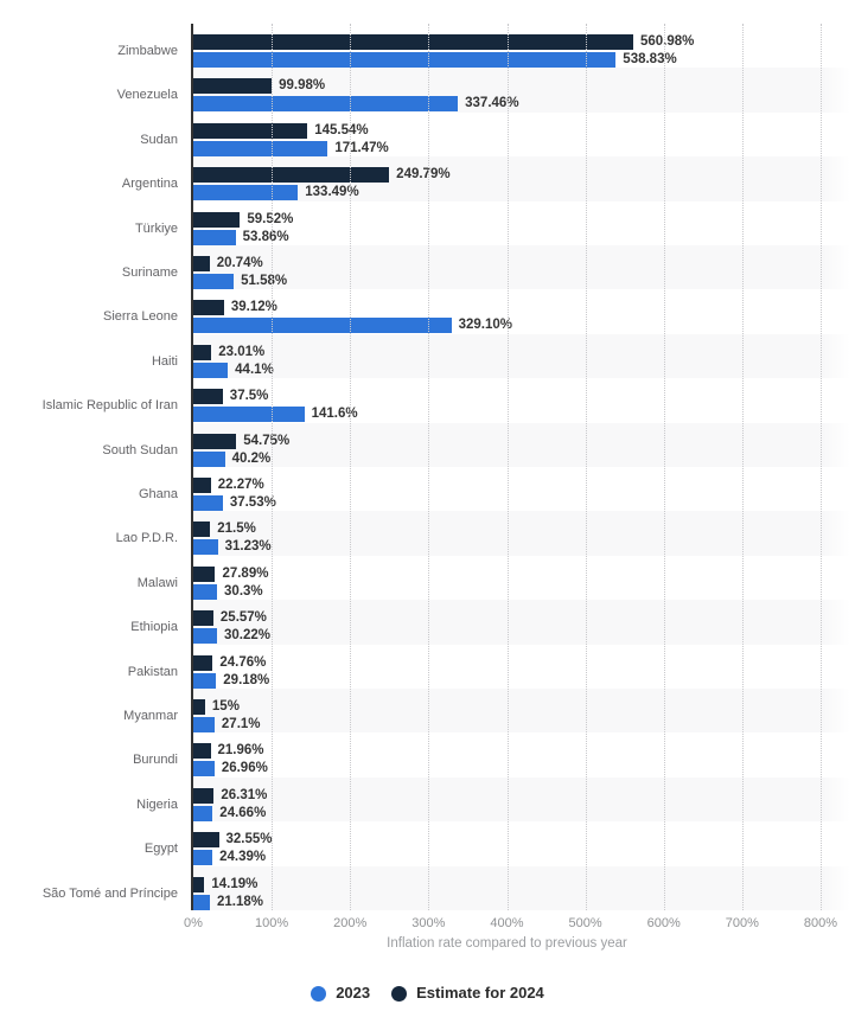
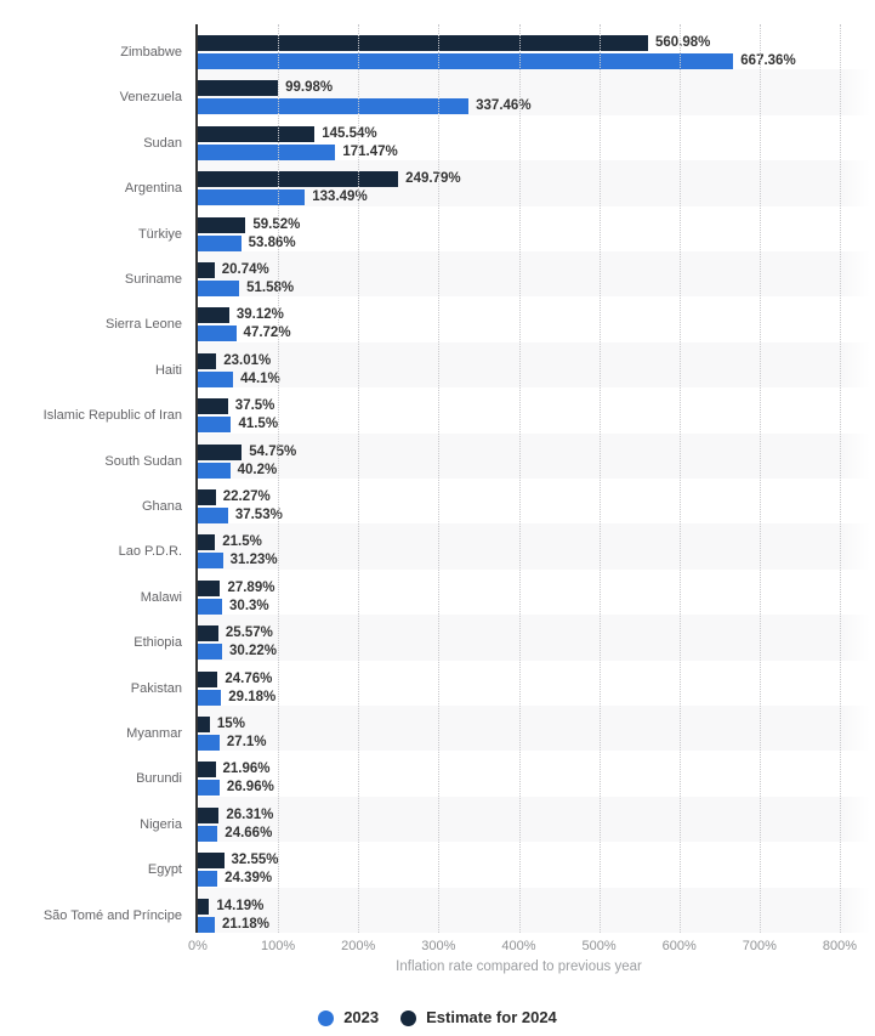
2023/Zimbabwe: 538.83% -> 667.36%
2023/Sierra Leone: 329.10% -> 47.72%
2023/Islamic Republic of Iran: 141.6% -> 41.5%
